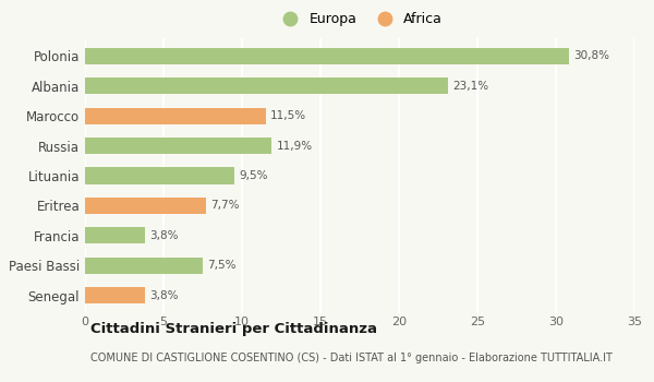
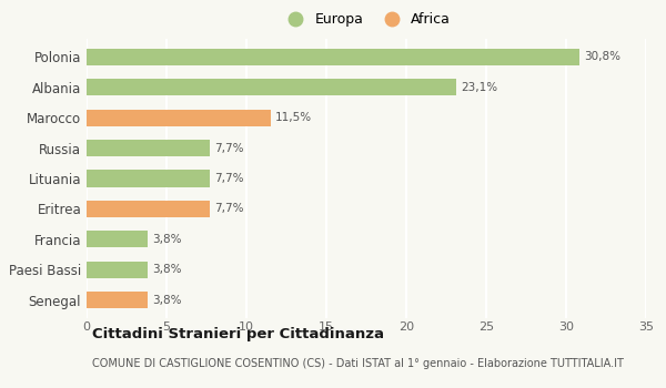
Russia: 11,9% -> 7,7%
Lituania: 9,5% -> 7,7%
Paesi Bassi: 7,5% -> 3,8%
